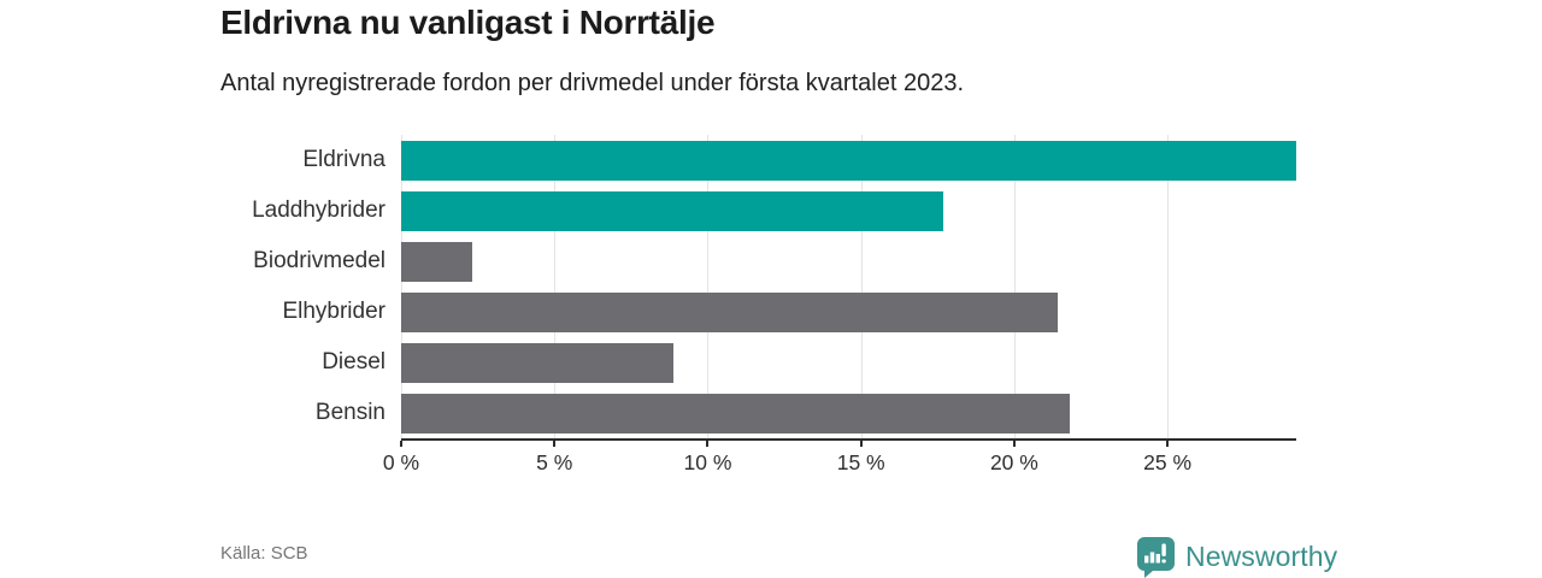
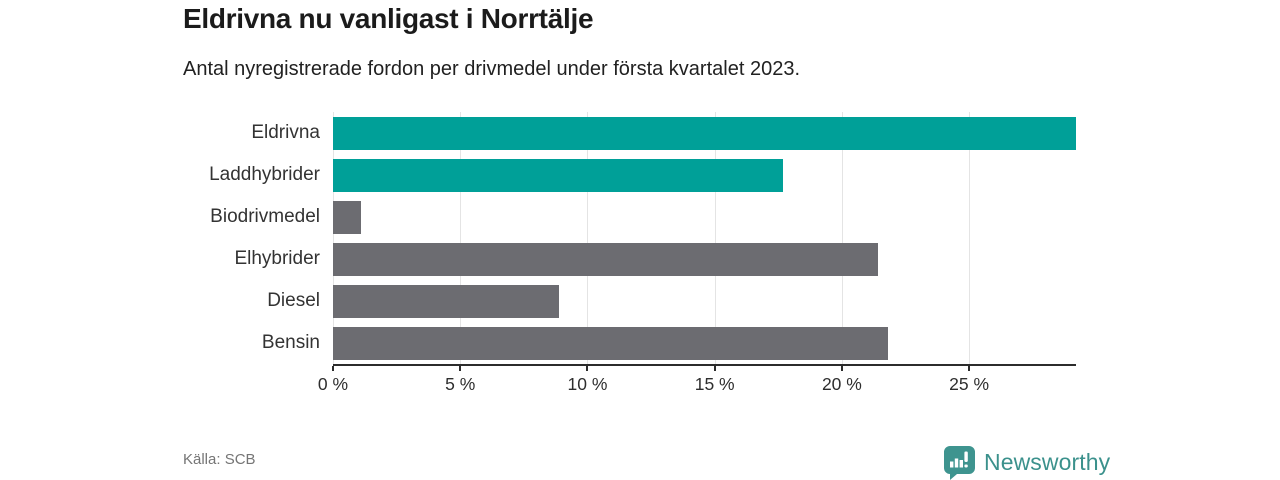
Biodrivmedel: 2.3% -> 1.1%
